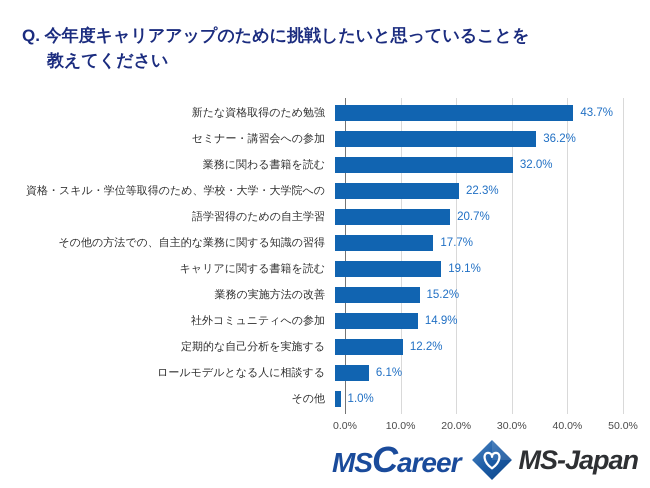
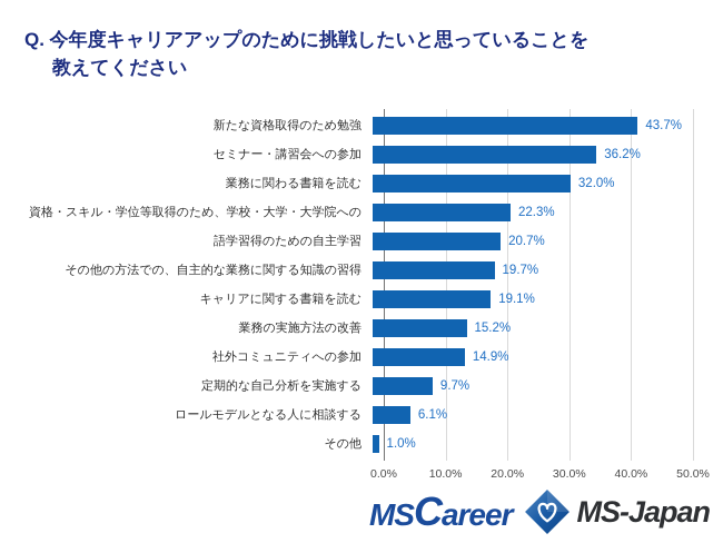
その他の方法での、自主的な業務に関する知識の習得: 17.7% -> 19.7%
定期的な自己分析を実施する: 12.2% -> 9.7%
